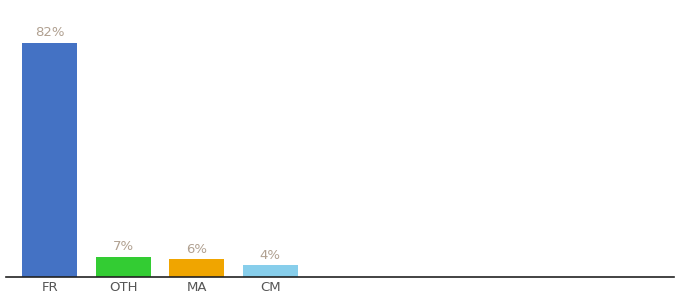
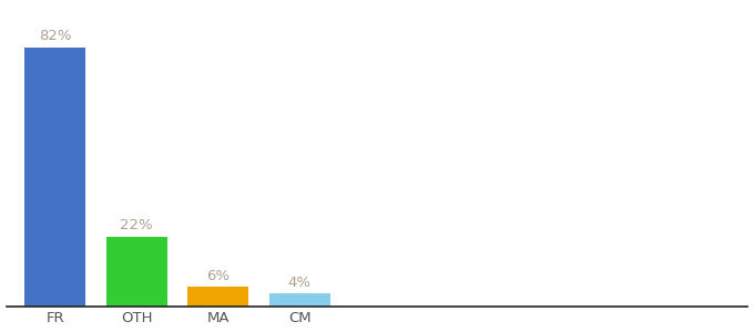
OTH: 7% -> 22%
